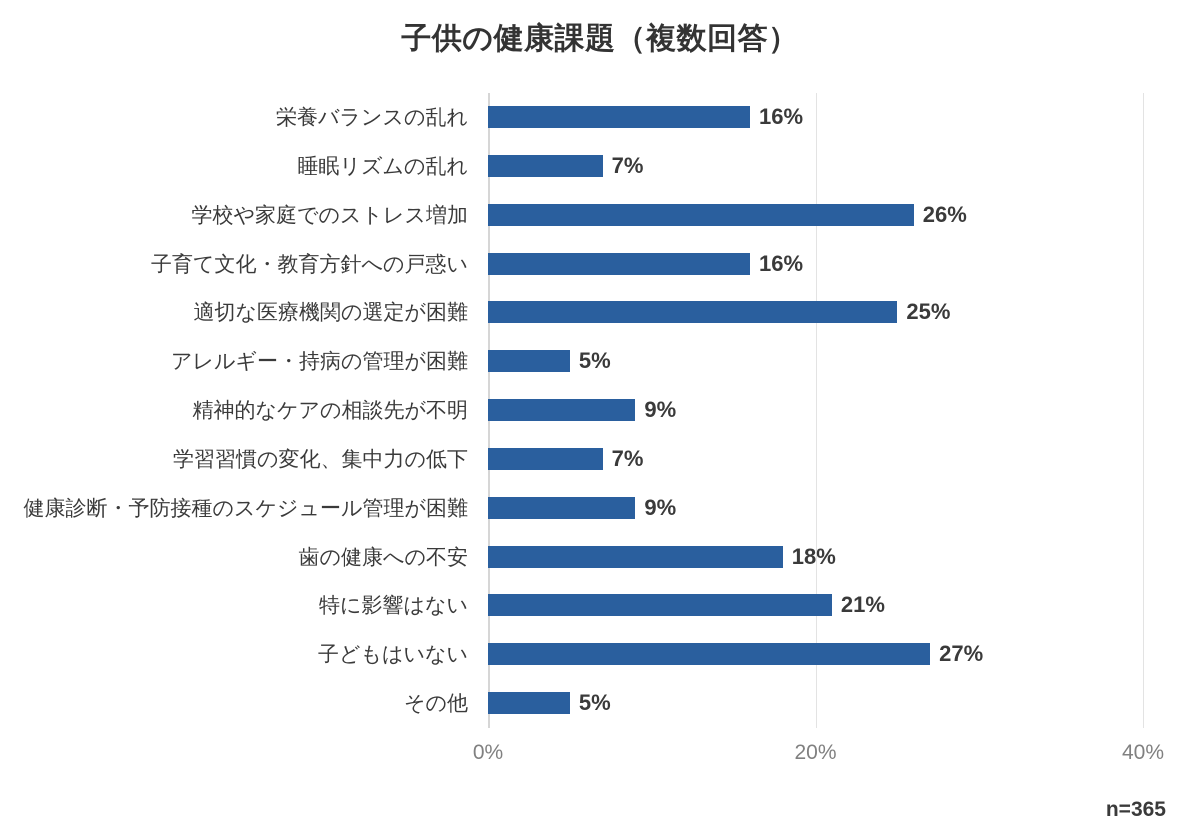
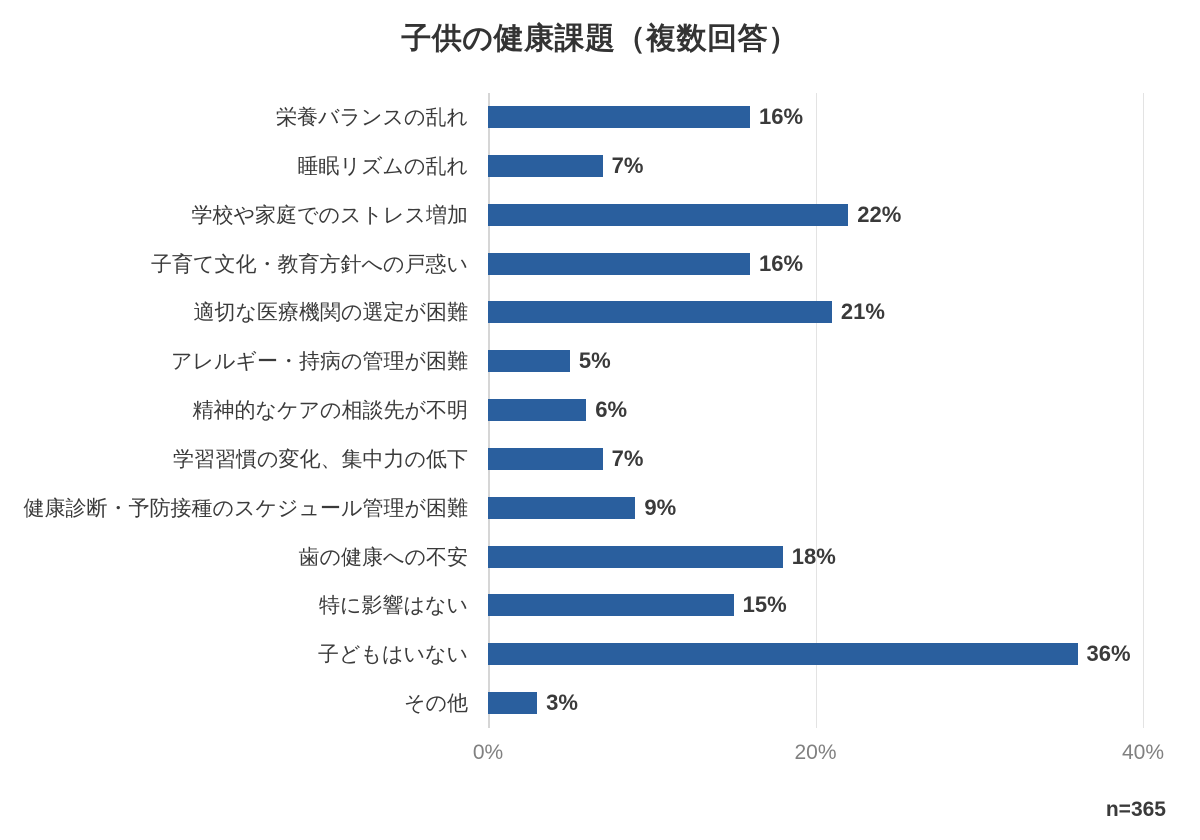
学校や家庭でのストレス増加: 26% -> 22%
適切な医療機関の選定が困難: 25% -> 21%
精神的なケアの相談先が不明: 9% -> 6%
特に影響はない: 21% -> 15%
子どもはいない: 27% -> 36%
その他: 5% -> 3%
